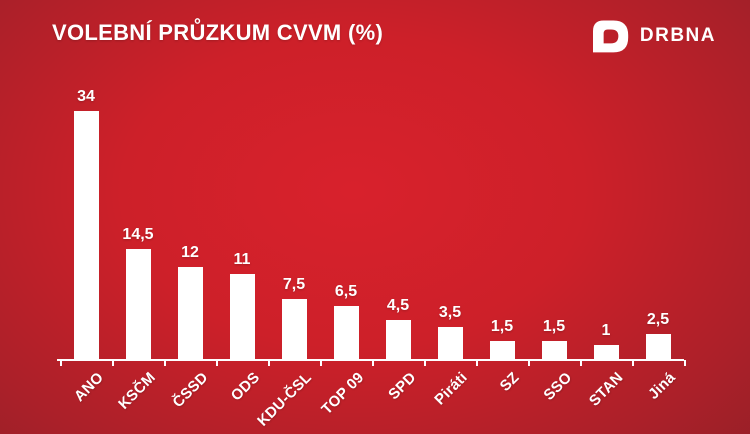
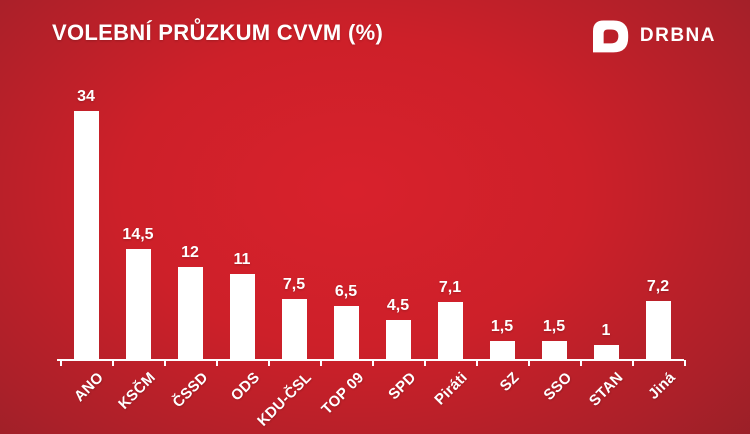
Piráti: 3,5 -> 7,1
Jiná: 2,5 -> 7,2
